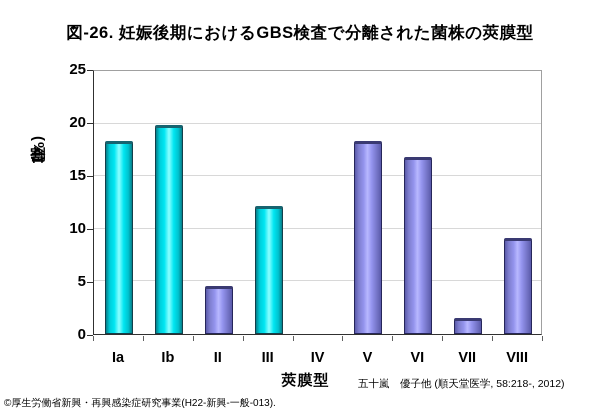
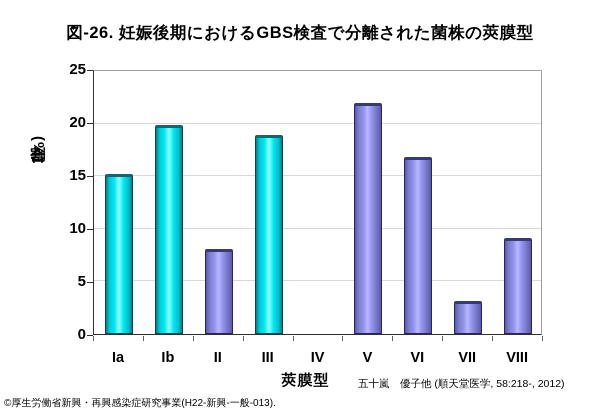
Ia: 18.2 -> 15.1
II: 4.5 -> 8.0
III: 12.1 -> 18.8
V: 18.2 -> 21.8
VII: 1.5 -> 3.1
